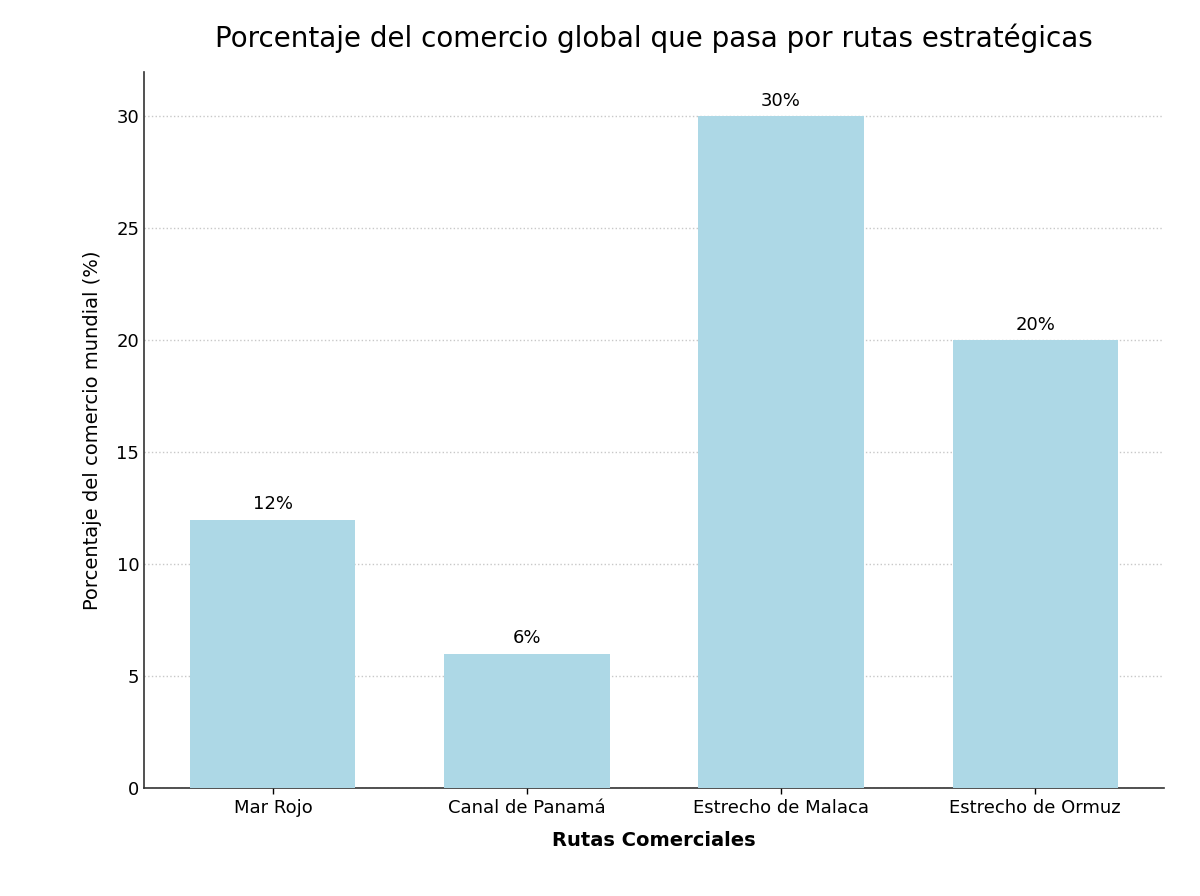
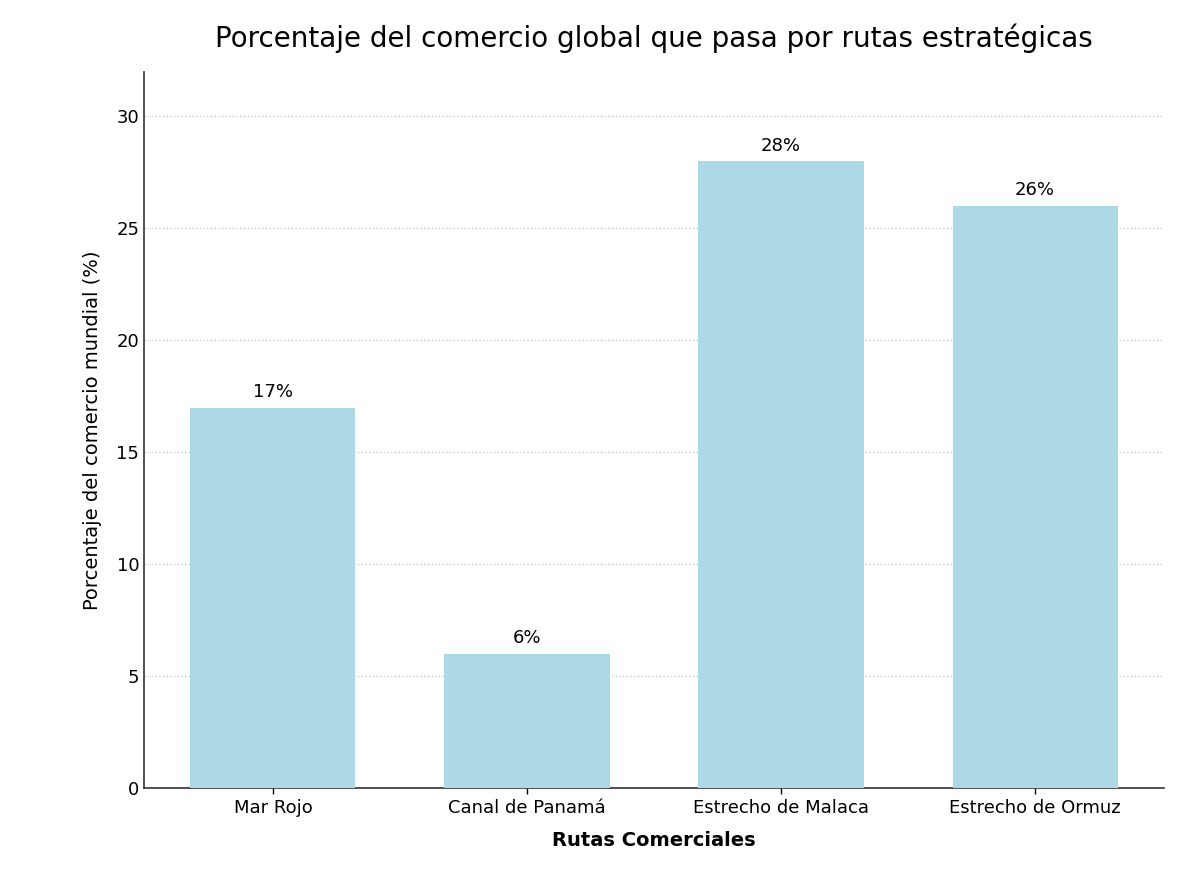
Mar Rojo: 12% -> 17%
Estrecho de Malaca: 30% -> 28%
Estrecho de Ormuz: 20% -> 26%
